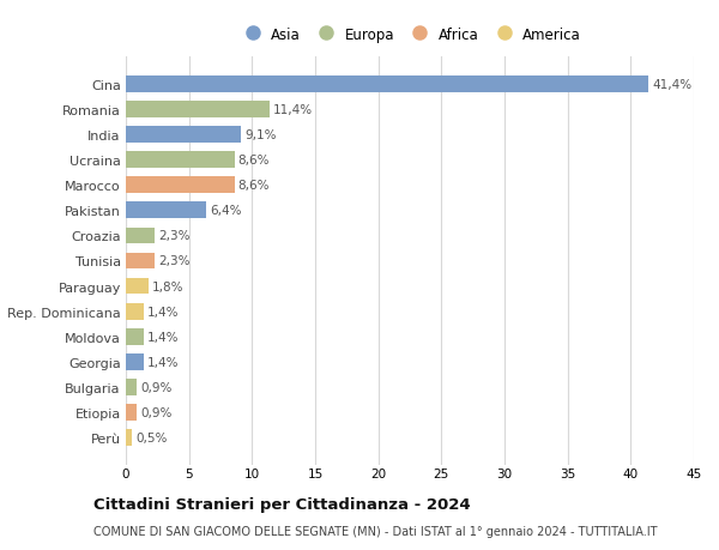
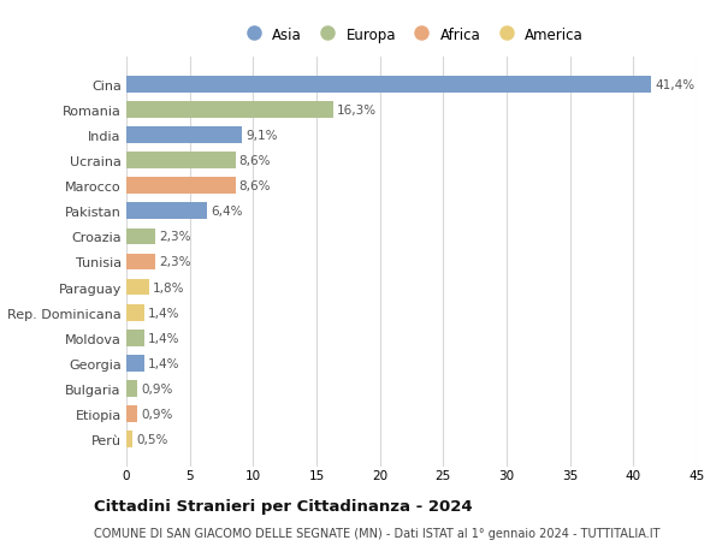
Romania: 11,4% -> 16,3%
